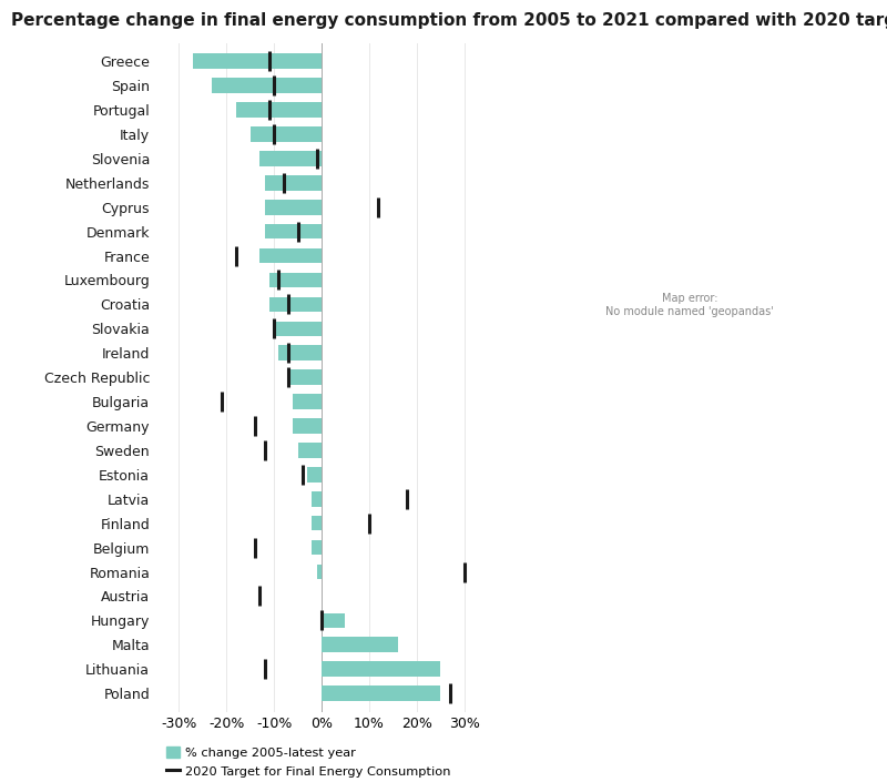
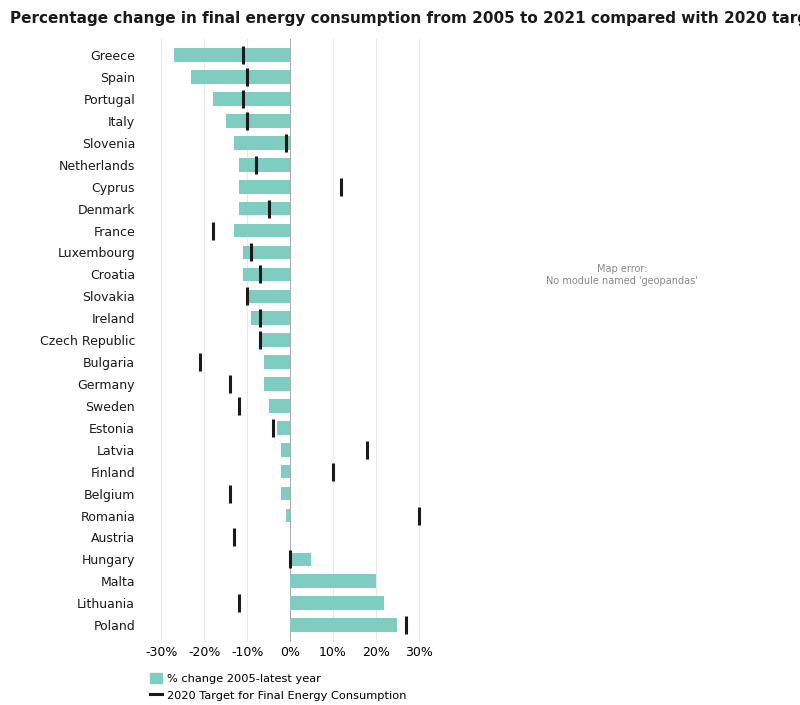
Malta: 16% -> 20%
Lithuania: 25% -> 22%
